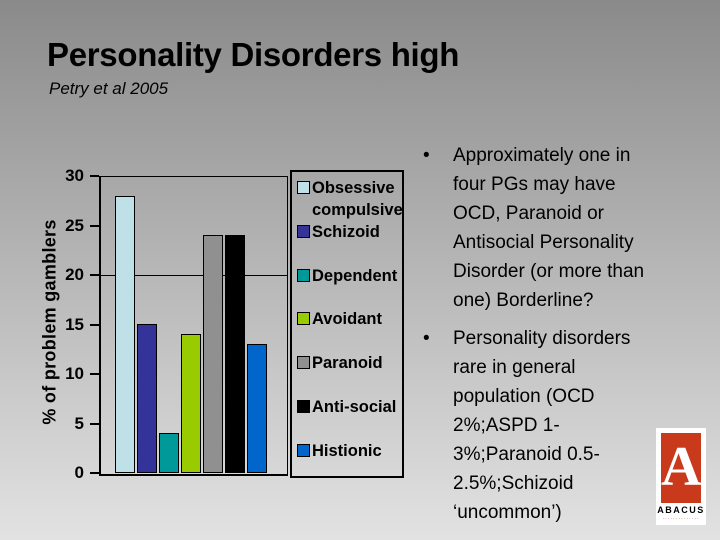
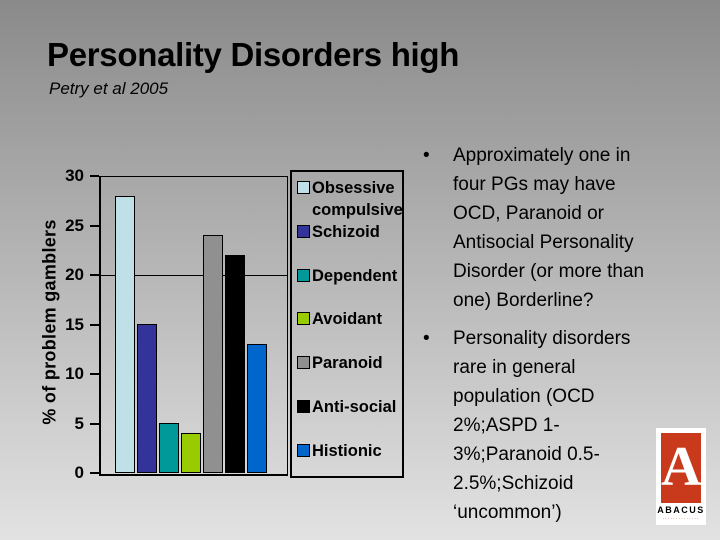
Dependent: 4 -> 5
Avoidant: 14 -> 4
Anti-social: 24 -> 22
